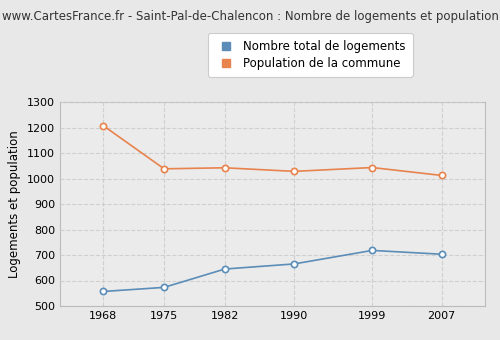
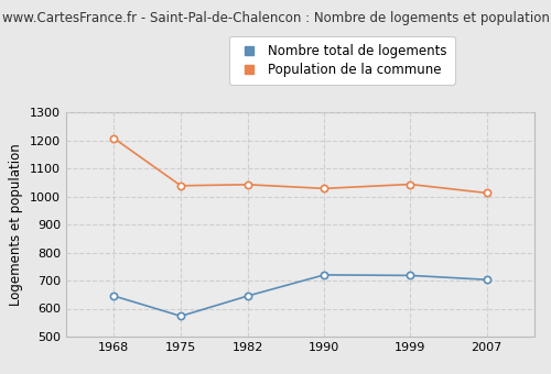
Nombre total de logements/1968: 557 -> 645
Nombre total de logements/1990: 665 -> 720
